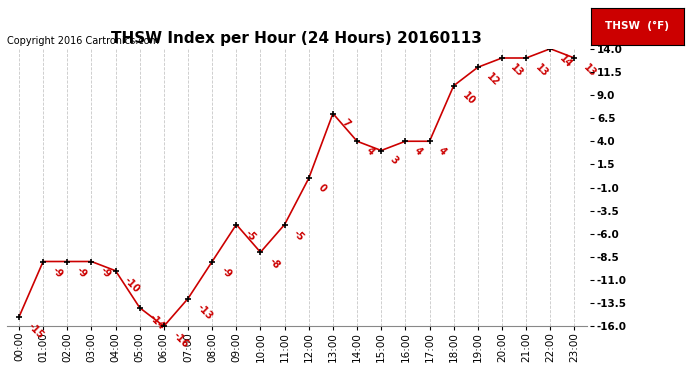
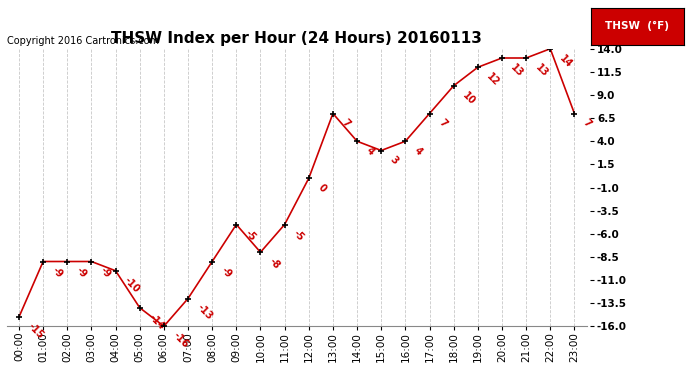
17:00: 4 -> 7
23:00: 13 -> 7
